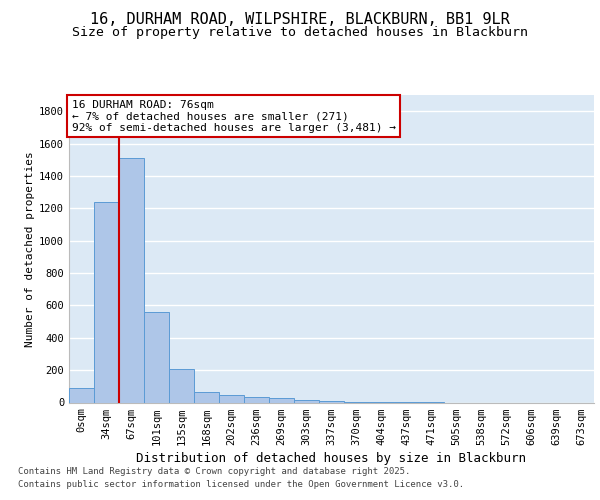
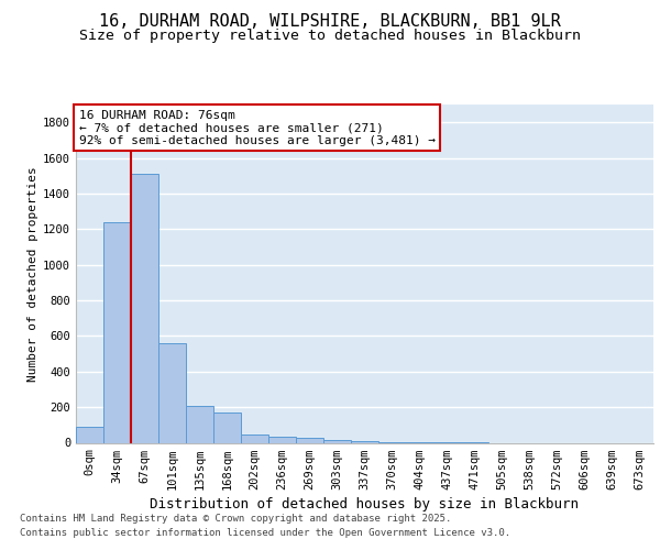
168sqm: 60 -> 170
